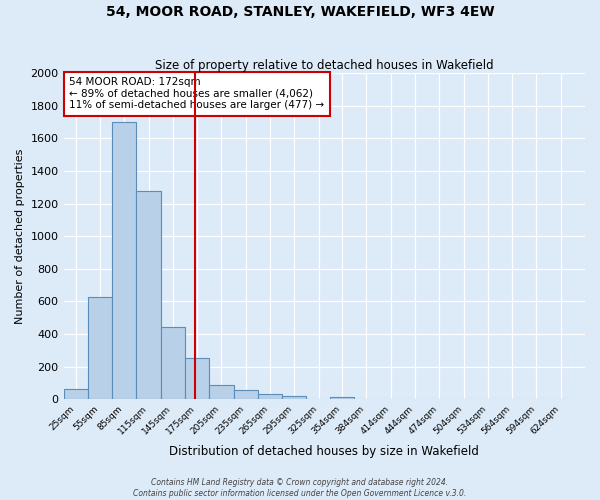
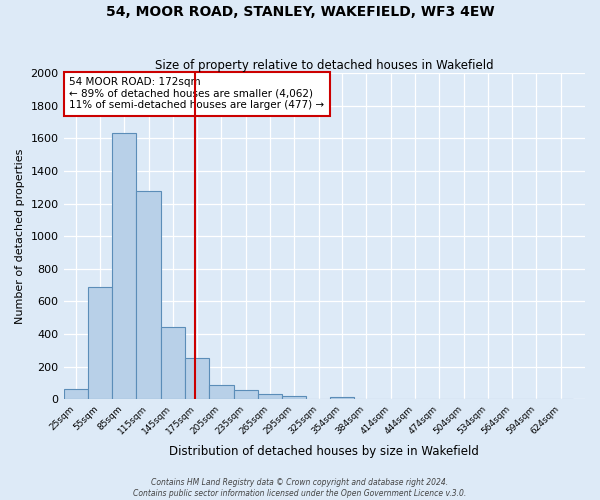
55sqm: 630 -> 690
85sqm: 1700 -> 1630
